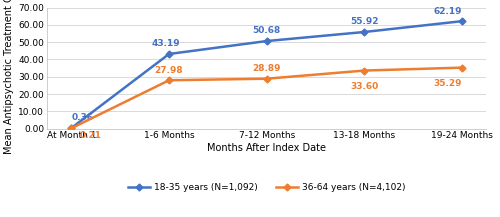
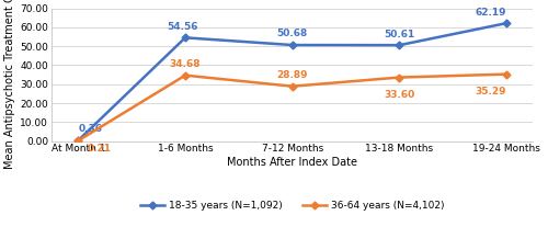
18-35 years (N=1,092)/1-6 Months: 43.19 -> 54.56
36-64 years (N=4,102)/1-6 Months: 27.98 -> 34.68
18-35 years (N=1,092)/13-18 Months: 55.92 -> 50.61
